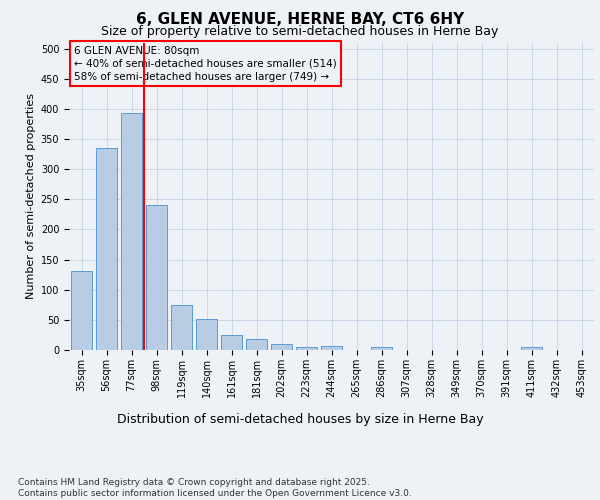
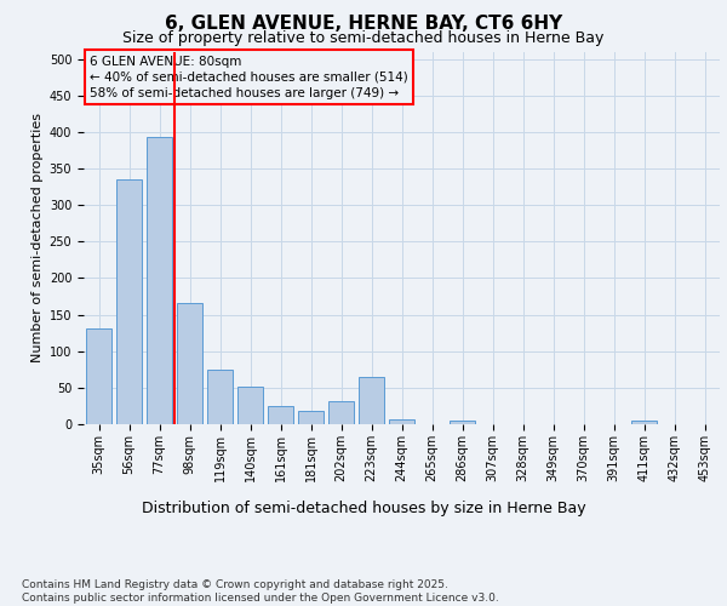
98sqm: 240 -> 166
202sqm: 10 -> 32
223sqm: 5 -> 64
